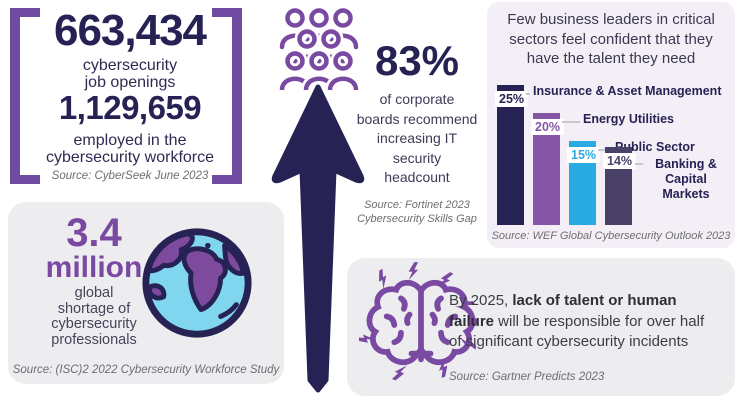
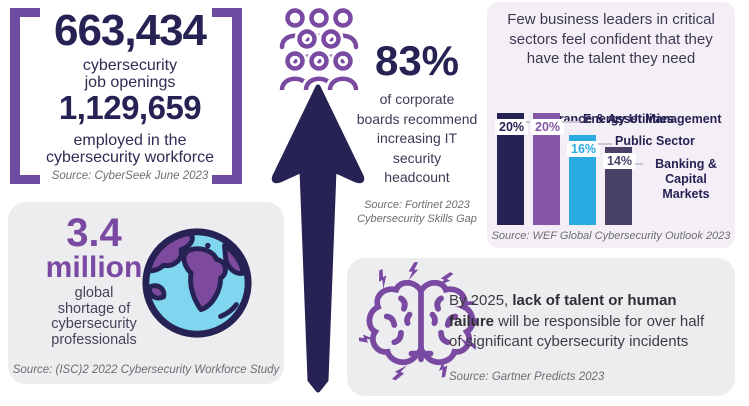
Insurance & Asset Management: 25% -> 20%
Public Sector: 15% -> 16%
